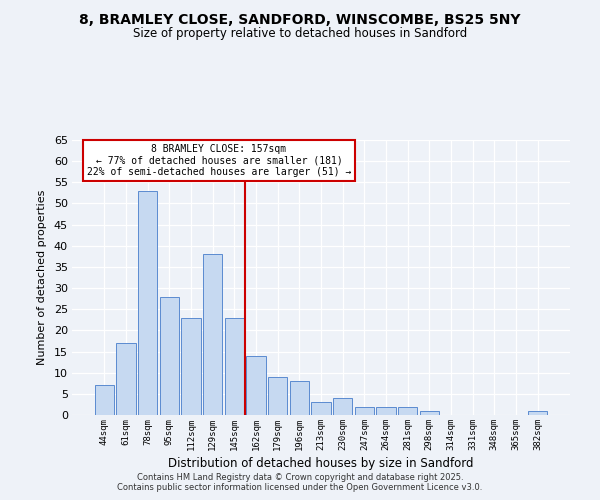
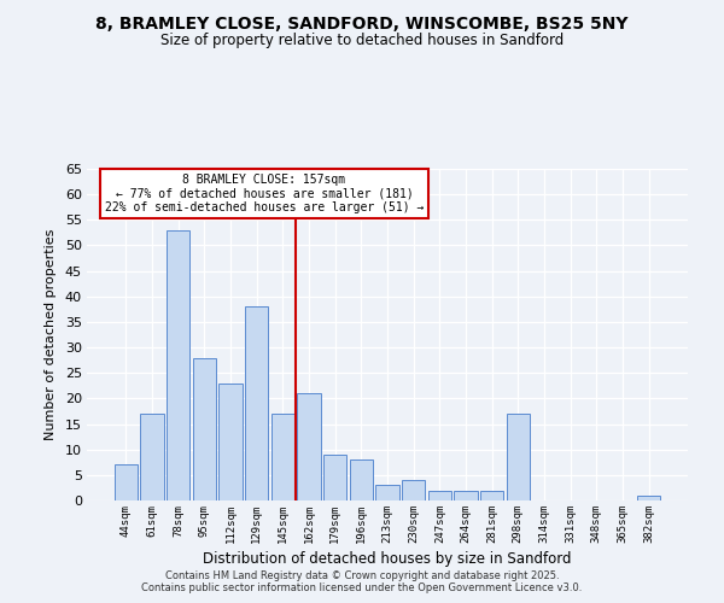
145sqm: 23 -> 17
162sqm: 14 -> 21
298sqm: 1 -> 17
